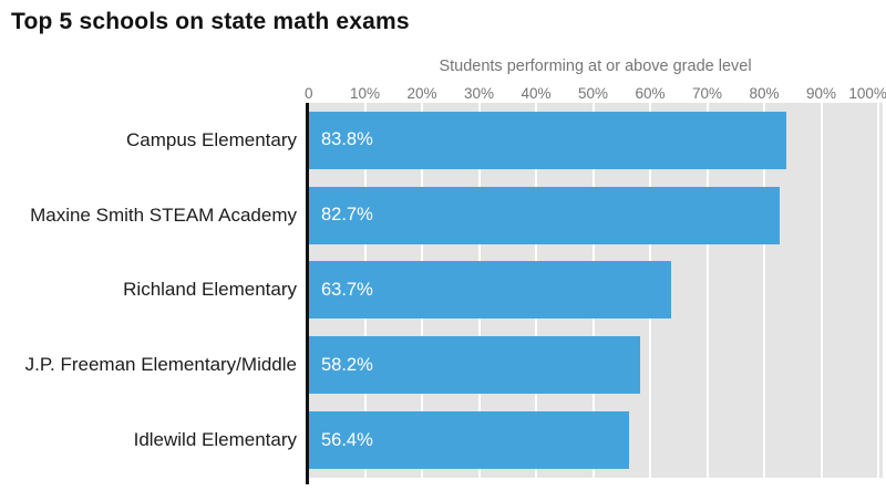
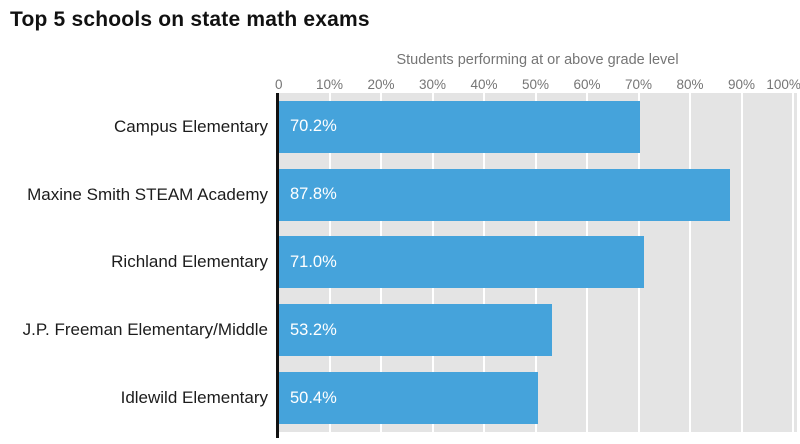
Campus Elementary: 83.8% -> 70.2%
Maxine Smith STEAM Academy: 82.7% -> 87.8%
Richland Elementary: 63.7% -> 71.0%
J.P. Freeman Elementary/Middle: 58.2% -> 53.2%
Idlewild Elementary: 56.4% -> 50.4%
